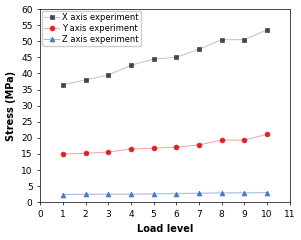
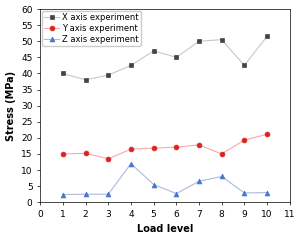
X axis experiment/1: 36.5 -> 40.0
Y axis experiment/3: 15.6 -> 13.5
Z axis experiment/4: 2.5 -> 12.0
X axis experiment/5: 44.5 -> 47.0
Z axis experiment/5: 2.6 -> 5.5
X axis experiment/7: 47.5 -> 50.0
Z axis experiment/7: 2.8 -> 6.5
Y axis experiment/8: 19.3 -> 15.0
Z axis experiment/8: 2.9 -> 8.0
X axis experiment/9: 50.5 -> 42.5
X axis experiment/10: 53.5 -> 51.5
